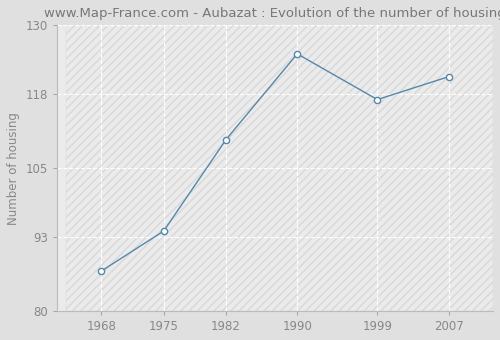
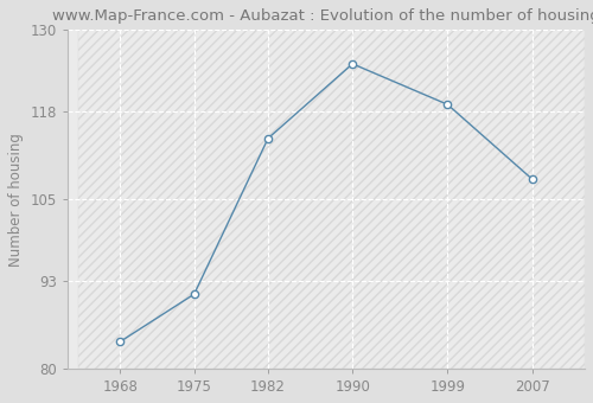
1968: 87 -> 84
1975: 94 -> 91
1982: 110 -> 114
1999: 117 -> 119
2007: 121 -> 108
